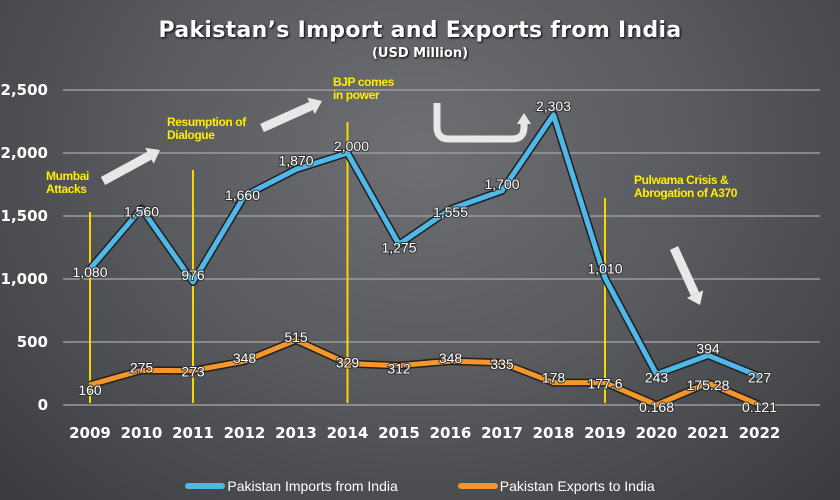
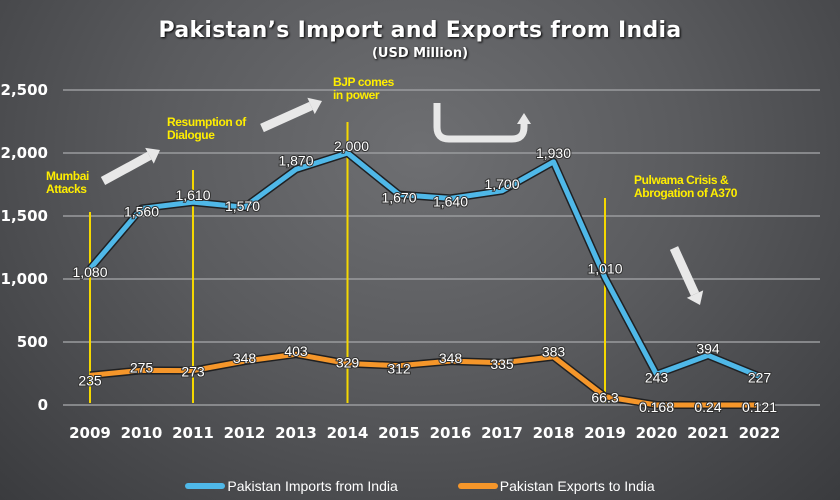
Pakistan Exports to India/2009: 160 -> 235
Pakistan Imports from India/2011: 976 -> 1,610
Pakistan Imports from India/2012: 1,660 -> 1,570
Pakistan Exports to India/2013: 515 -> 403
Pakistan Imports from India/2015: 1,275 -> 1,670
Pakistan Imports from India/2016: 1,555 -> 1,640
Pakistan Imports from India/2018: 2,303 -> 1,930
Pakistan Exports to India/2018: 178 -> 383
Pakistan Exports to India/2019: 177.6 -> 66.3
Pakistan Exports to India/2021: 175.28 -> 0.24
